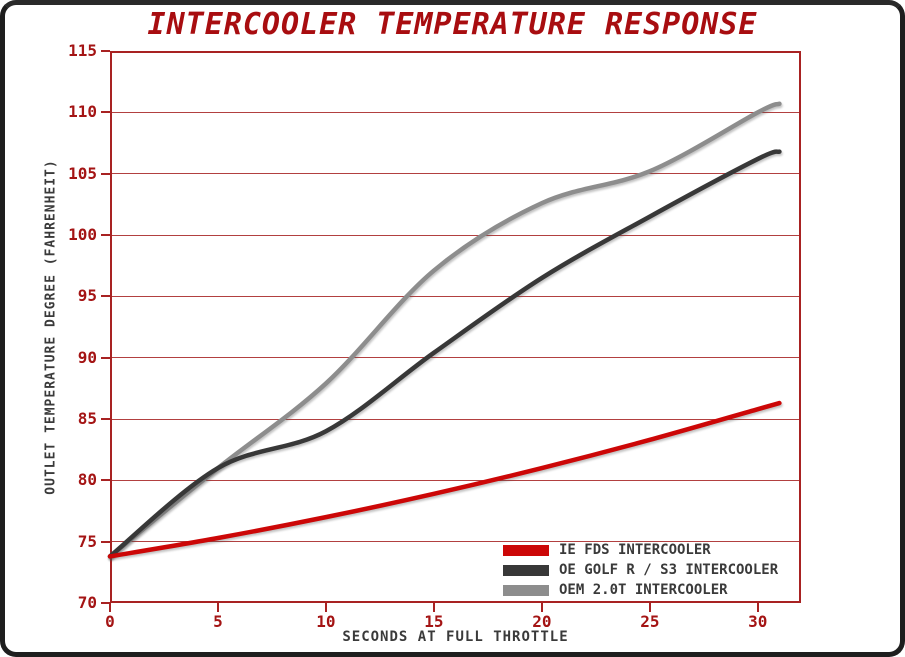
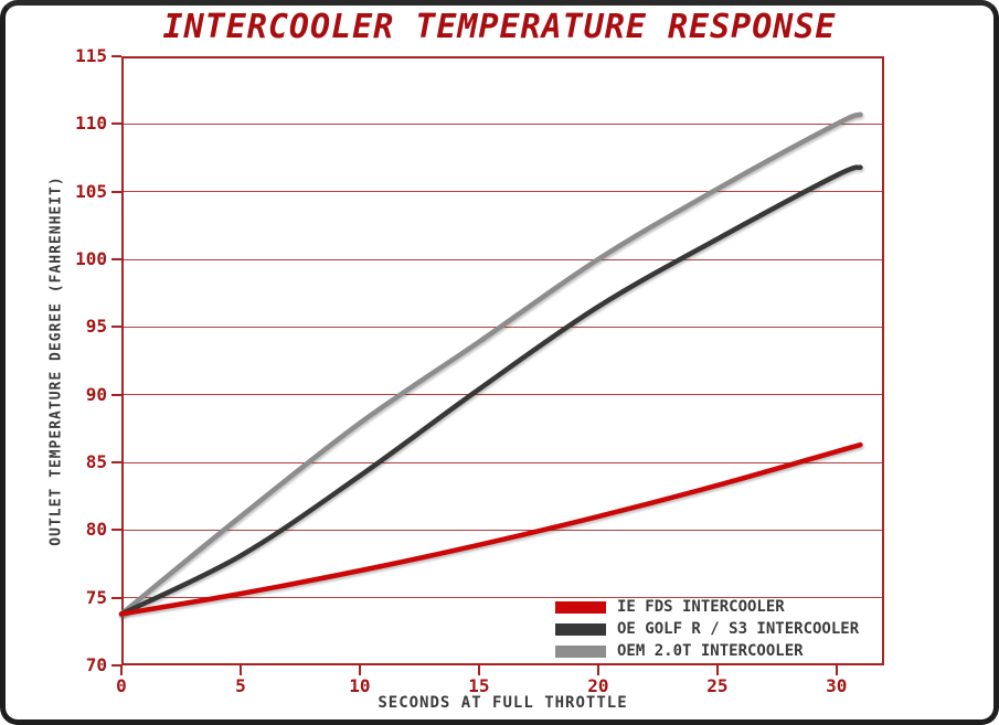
OE GOLF R / S3 INTERCOOLER/5: 81.0 -> 78.1
OEM 2.0T INTERCOOLER/15: 97.1 -> 93.9
OEM 2.0T INTERCOOLER/20: 102.6 -> 100.0
